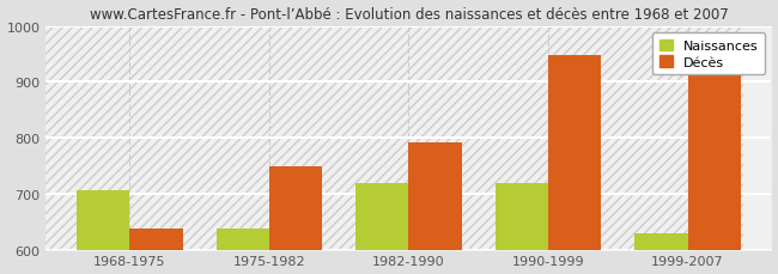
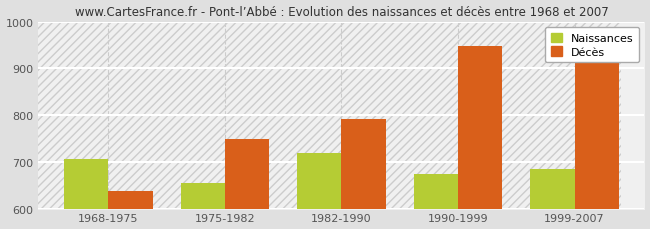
Naissances/1975-1982: 638 -> 655
Naissances/1990-1999: 718 -> 675
Naissances/1999-2007: 630 -> 685
